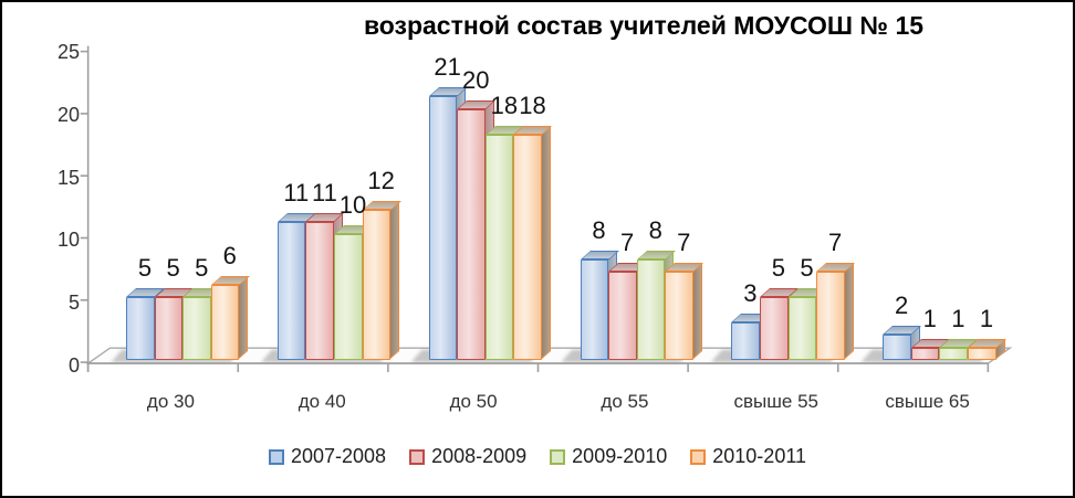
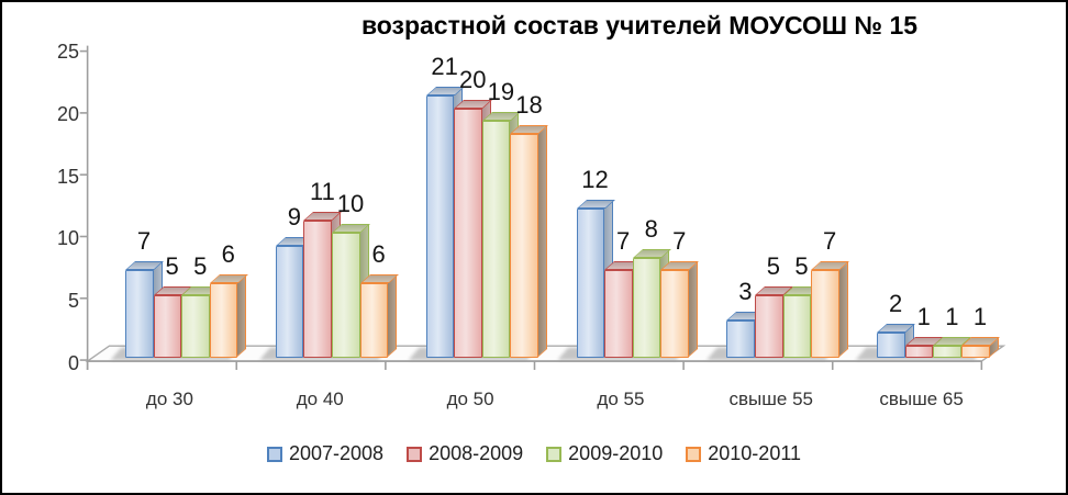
2007-2008/до 30: 5 -> 7
2007-2008/до 40: 11 -> 9
2010-2011/до 40: 12 -> 6
2009-2010/до 50: 18 -> 19
2007-2008/до 55: 8 -> 12
